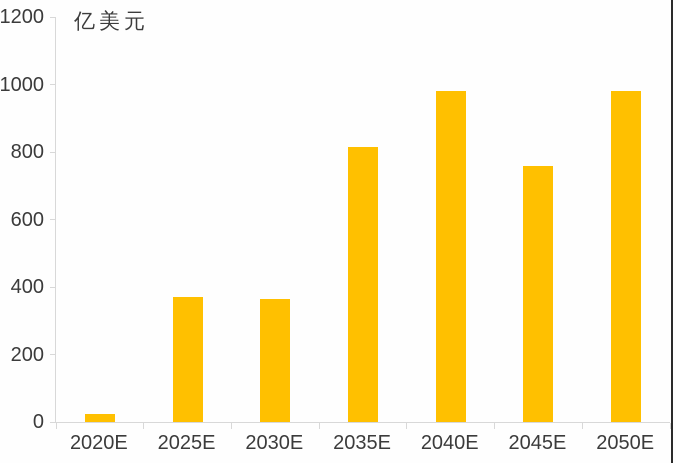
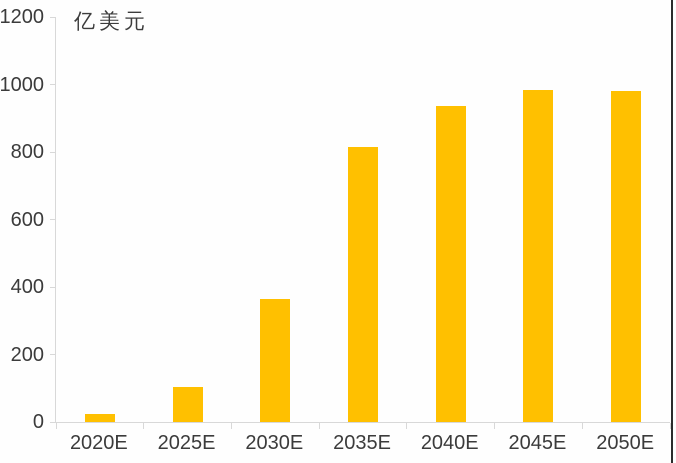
2025E: 370 -> 100
2040E: 980 -> 940
2045E: 760 -> 980
